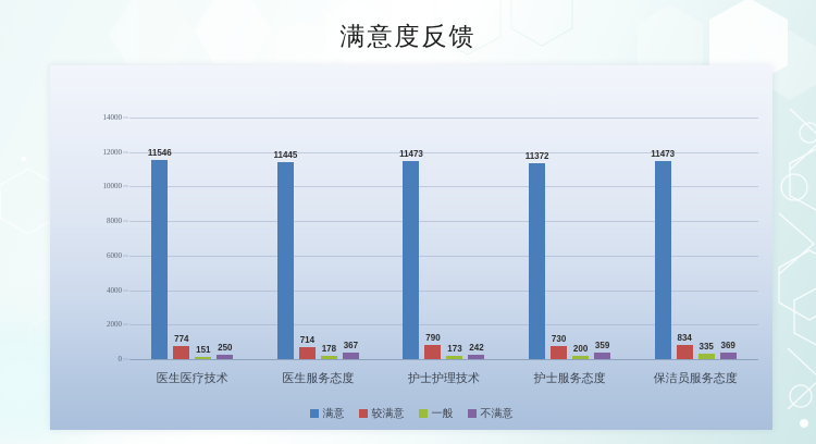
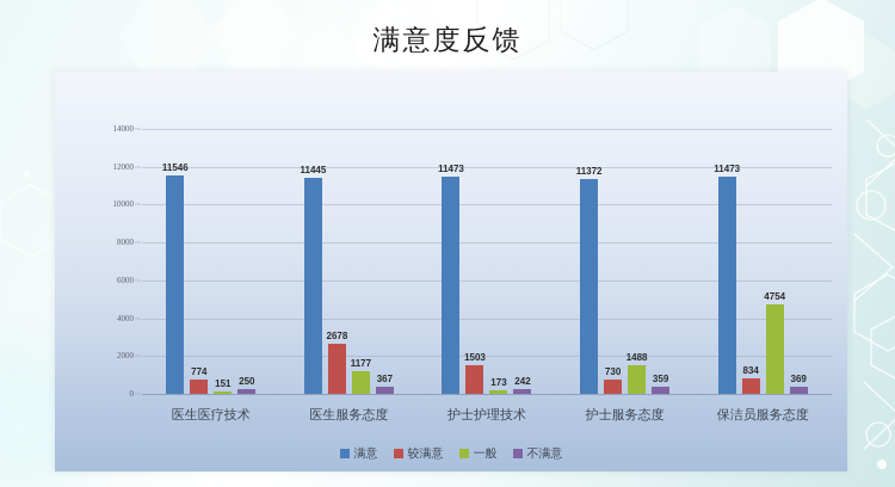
较满意/医生服务态度: 714 -> 2678
一般/医生服务态度: 178 -> 1177
较满意/护士护理技术: 790 -> 1503
一般/护士服务态度: 200 -> 1488
一般/保洁员服务态度: 335 -> 4754
